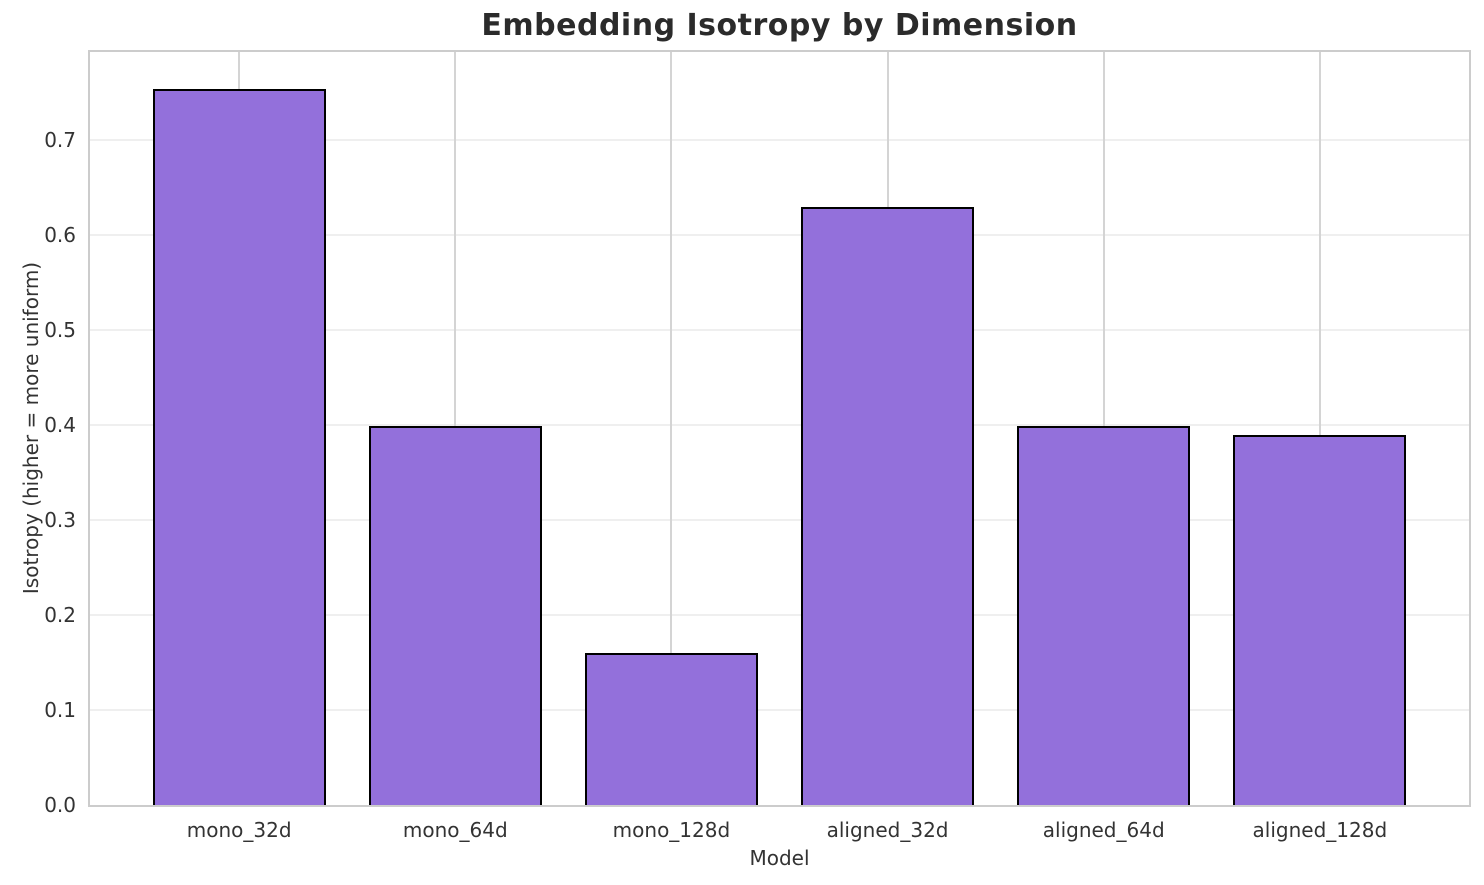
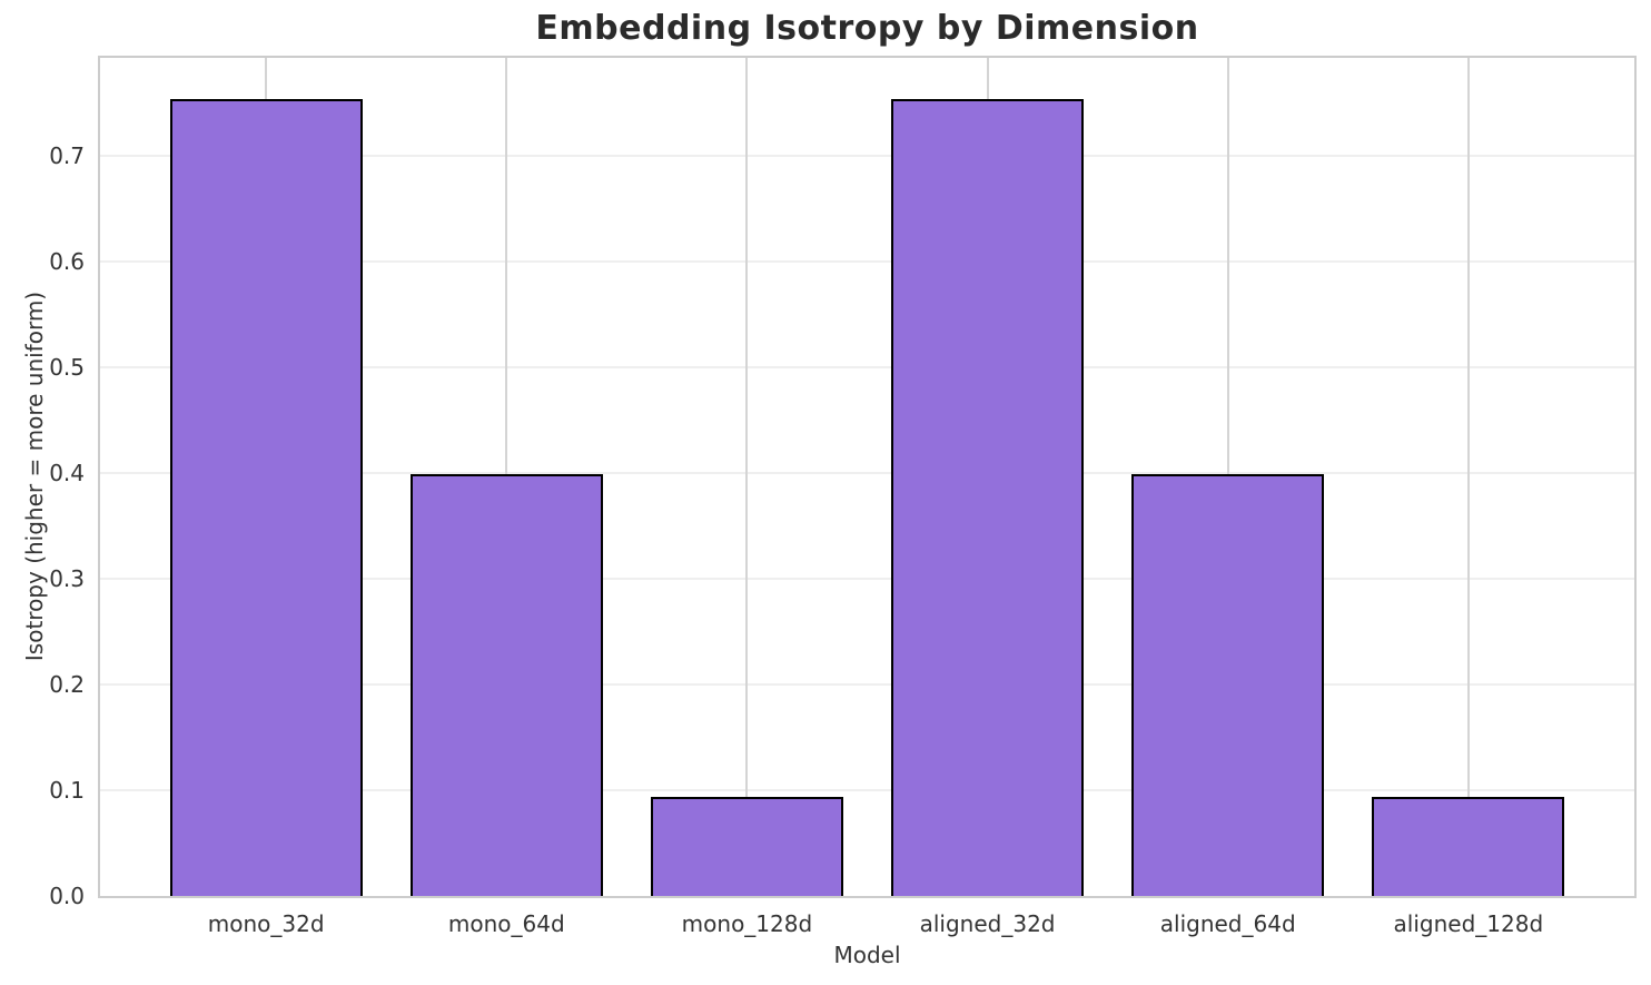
mono_128d: 0.16 -> 0.09
aligned_32d: 0.63 -> 0.75
aligned_128d: 0.39 -> 0.09
